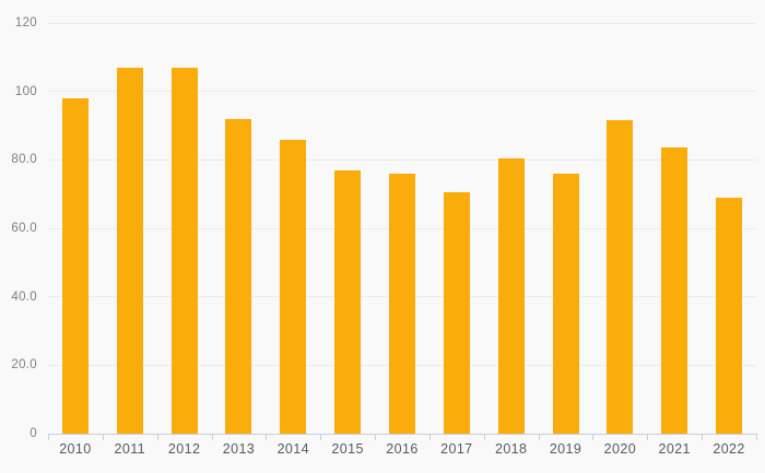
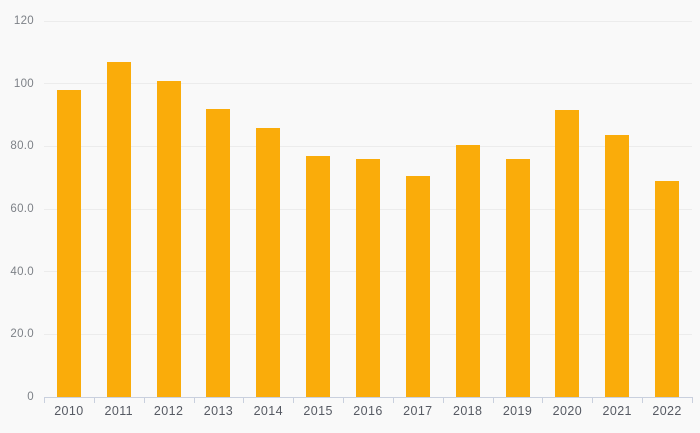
2012: 107 -> 101
